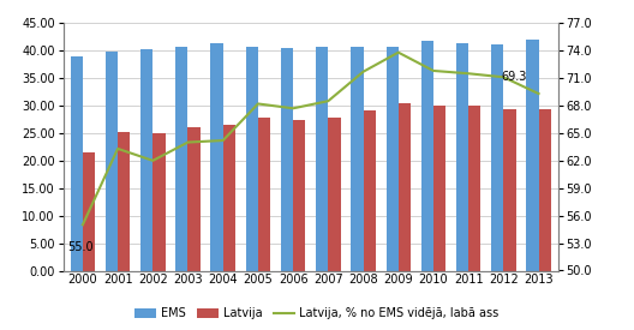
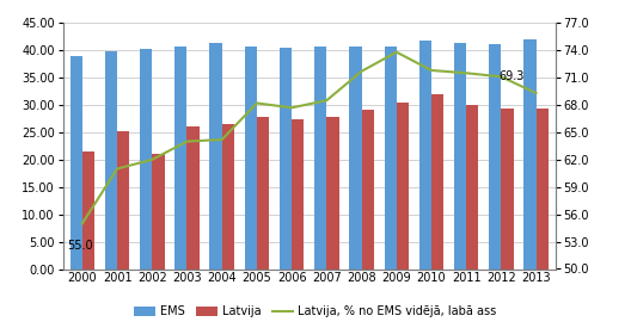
Latvija, % no EMS vidējā, labā ass/2001: 63.3 -> 61.0
Latvija/2002: 25.0 -> 21.0
Latvija/2010: 30.0 -> 32.0
